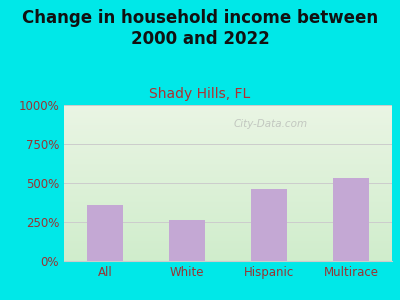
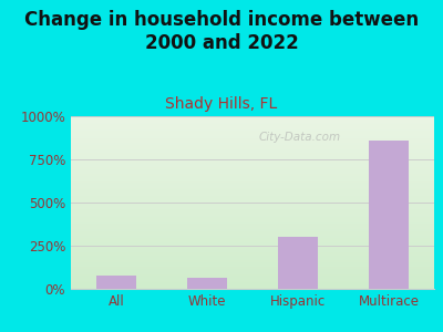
All: 360% -> 80%
White: 260% -> 60%
Hispanic: 460% -> 300%
Multirace: 530% -> 860%
